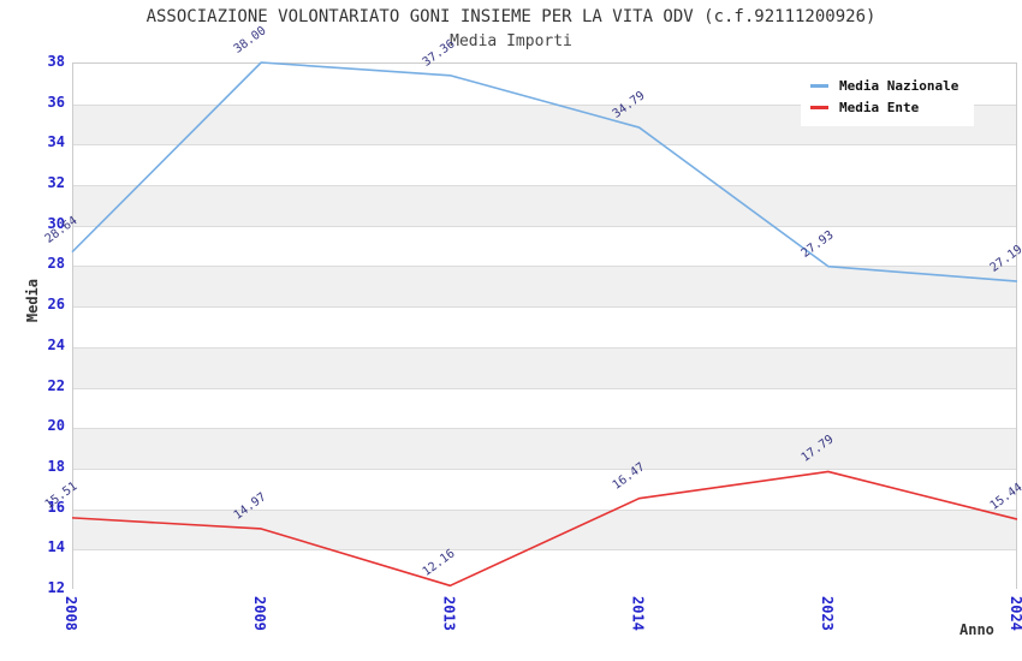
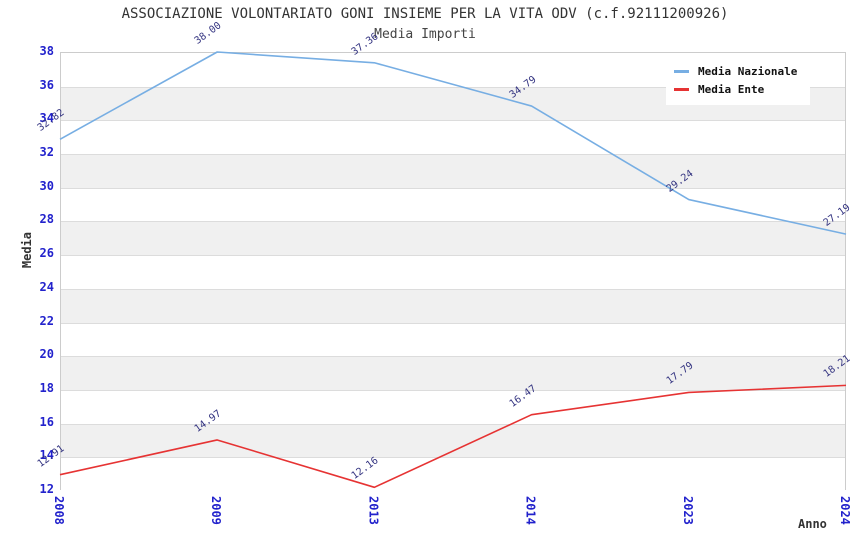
Media Nazionale/2008: 28.64 -> 32.82
Media Ente/2008: 15.51 -> 12.91
Media Nazionale/2023: 27.93 -> 29.24
Media Ente/2024: 15.44 -> 18.21
